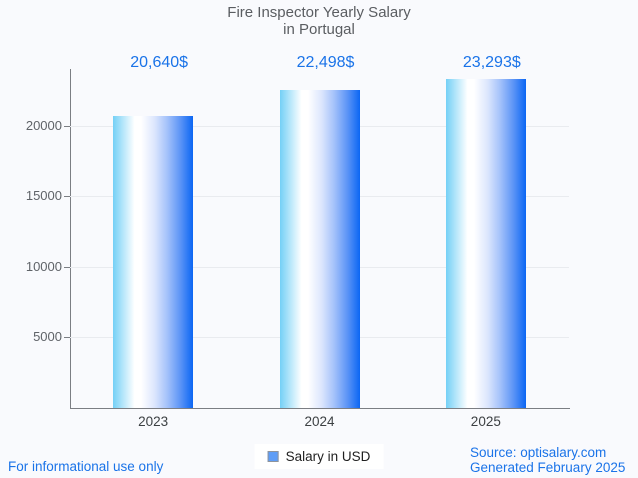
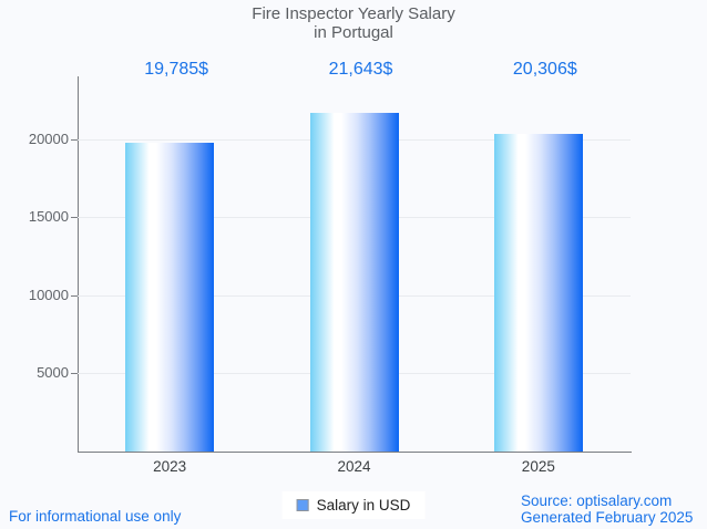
2023: 20,640 -> 19,785
2024: 22,498 -> 21,643
2025: 23,293 -> 20,306
